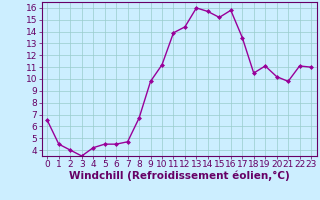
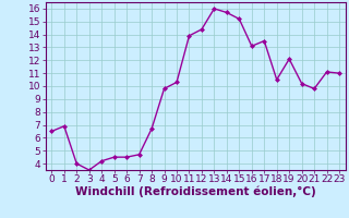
1: 4.5 -> 6.9
10: 11.2 -> 10.3
16: 15.8 -> 13.1
19: 11.1 -> 12.1
